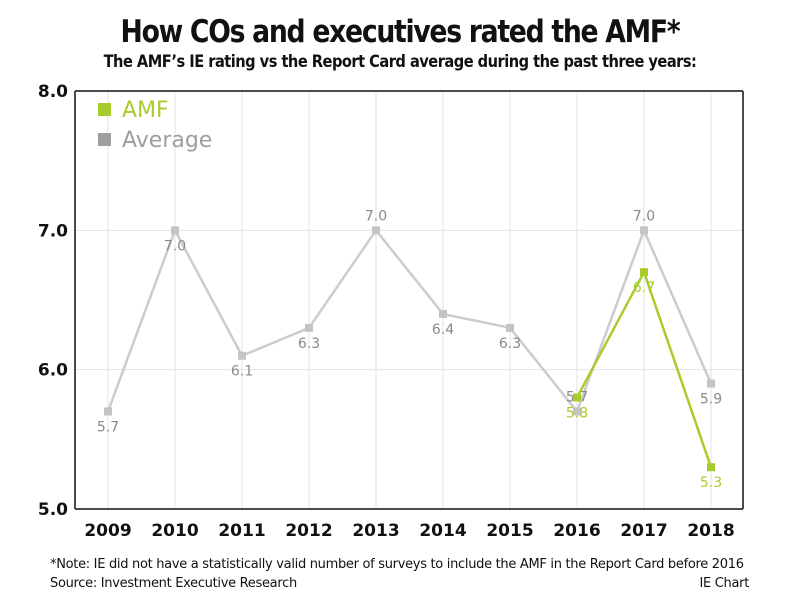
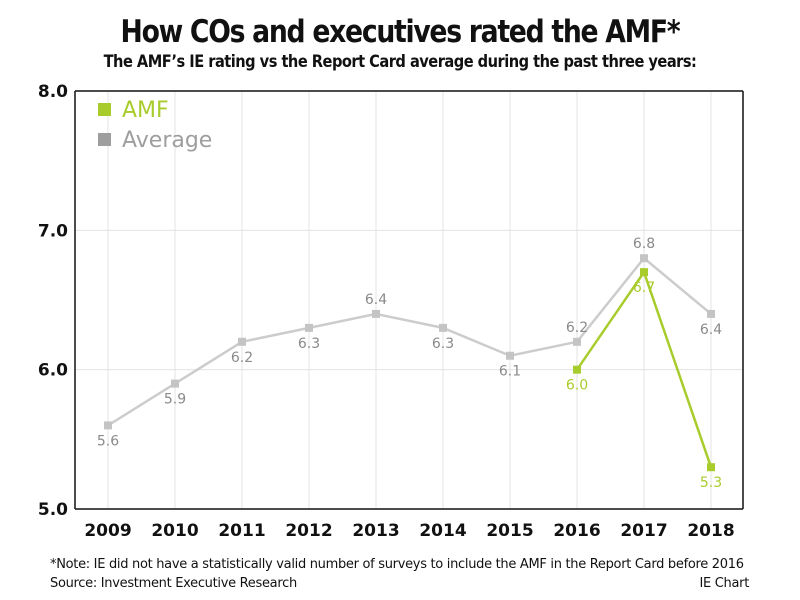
Average/2009: 5.7 -> 5.6
Average/2010: 7.0 -> 5.9
Average/2011: 6.1 -> 6.2
Average/2013: 7.0 -> 6.4
Average/2014: 6.4 -> 6.3
Average/2015: 6.3 -> 6.1
AMF/2016: 5.8 -> 6.0
Average/2016: 5.7 -> 6.2
Average/2017: 7.0 -> 6.8
Average/2018: 5.9 -> 6.4
